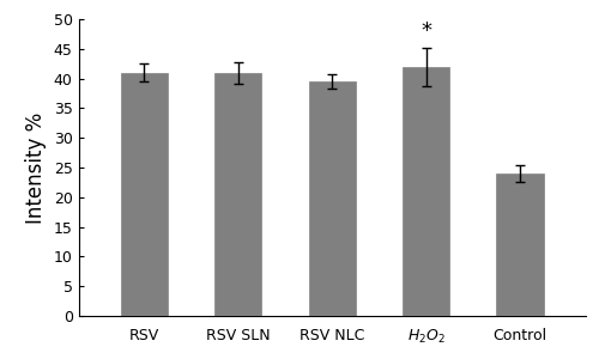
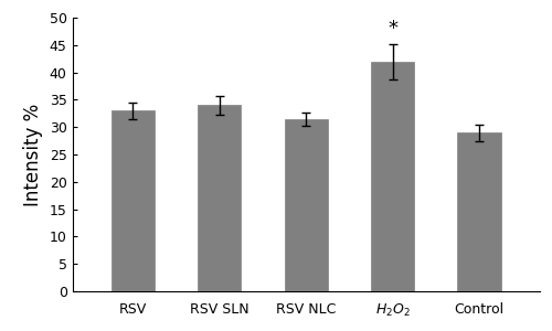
RSV: 41.0 -> 33.0
RSV SLN: 41.0 -> 34.0
RSV NLC: 39.5 -> 31.5
Control: 24.0 -> 29.0
